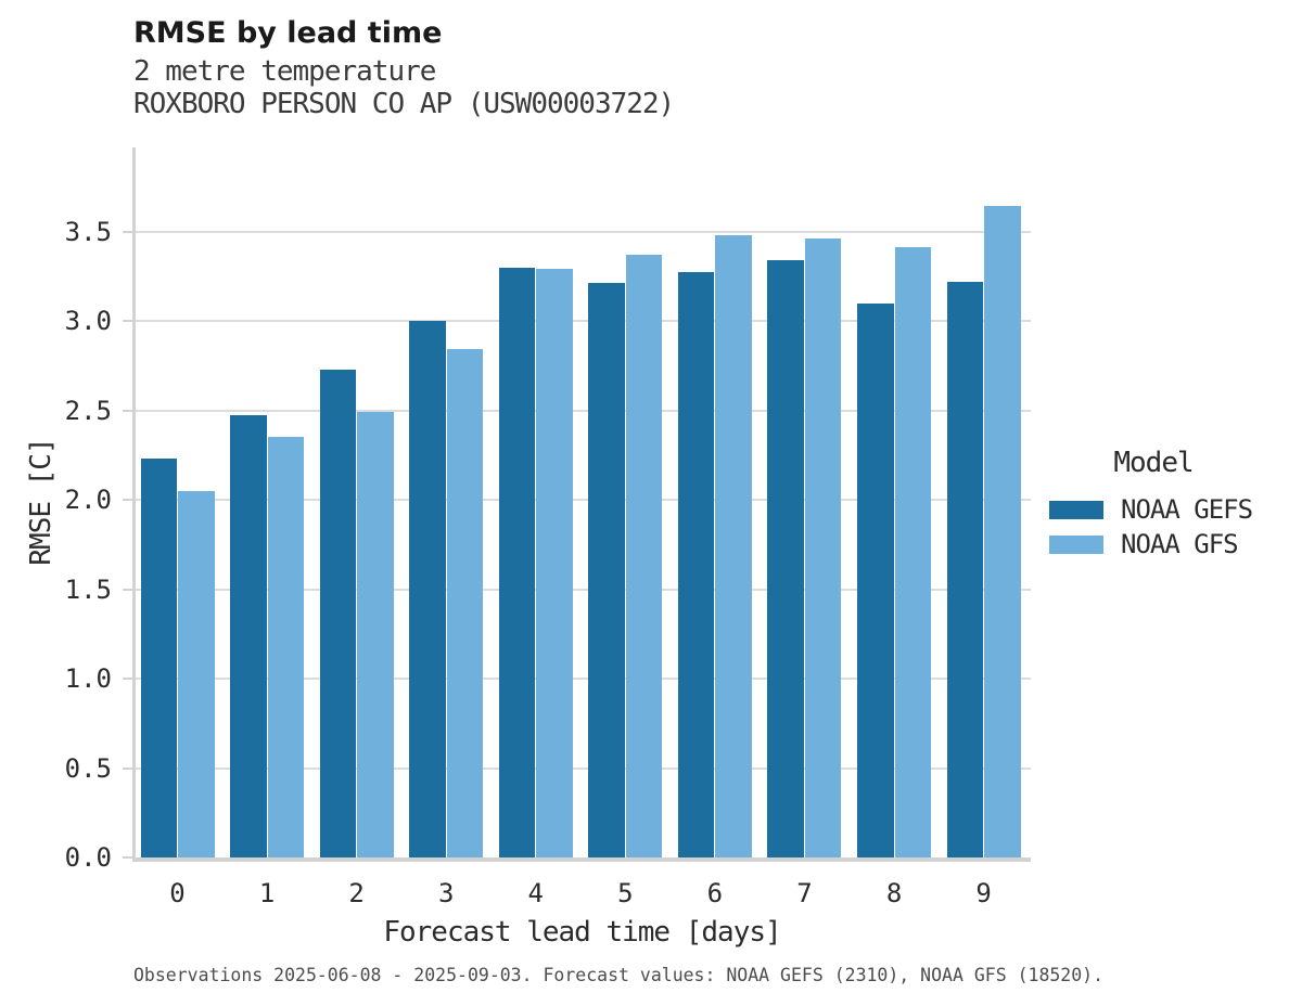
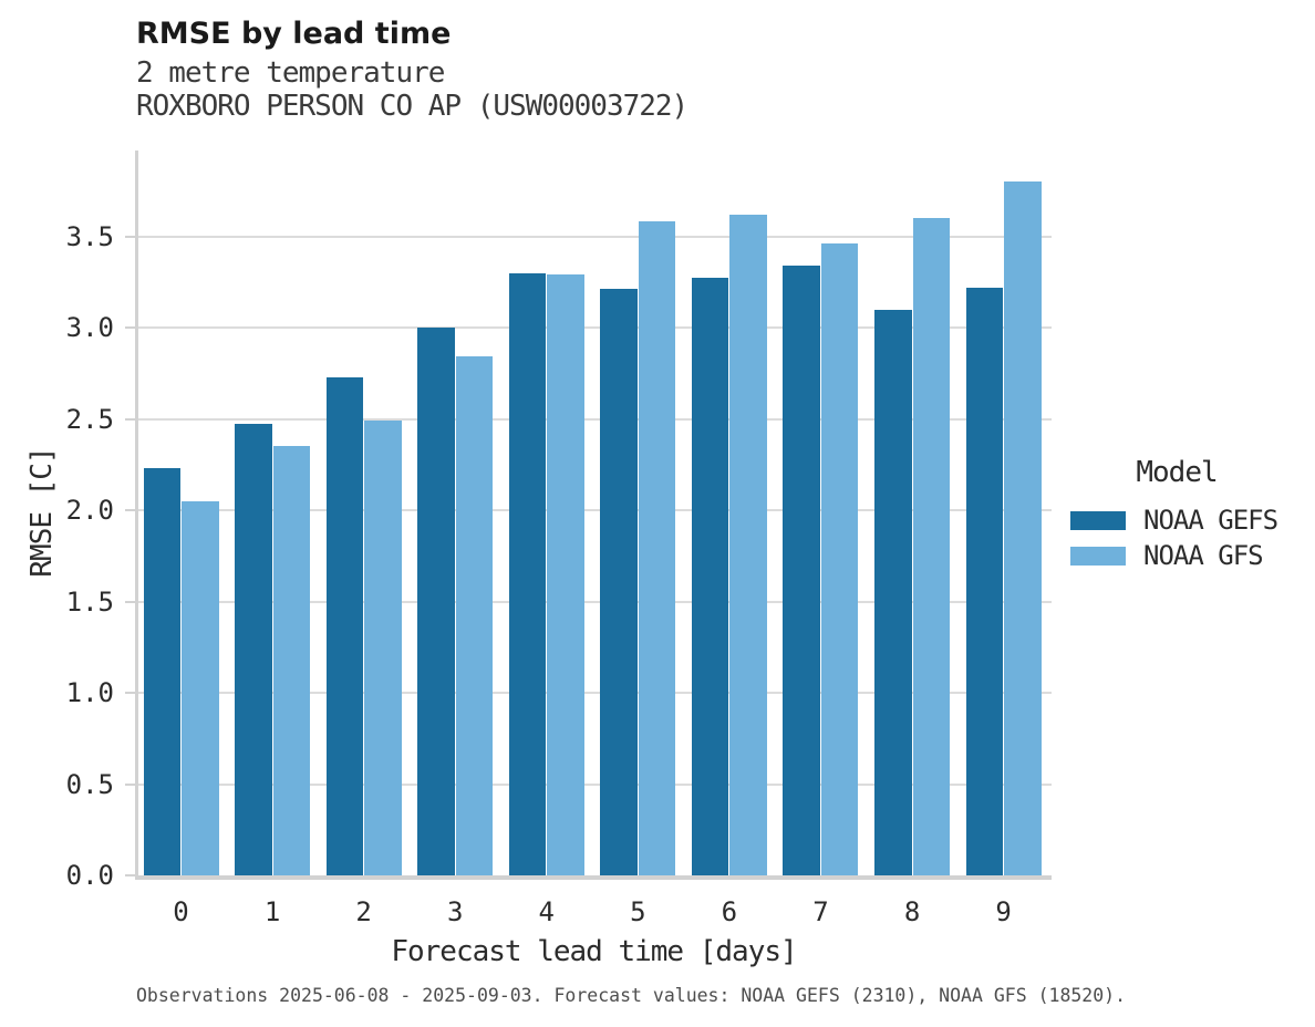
NOAA GFS/5: 3.37 -> 3.58
NOAA GFS/6: 3.48 -> 3.62
NOAA GFS/8: 3.41 -> 3.60
NOAA GFS/9: 3.64 -> 3.80
